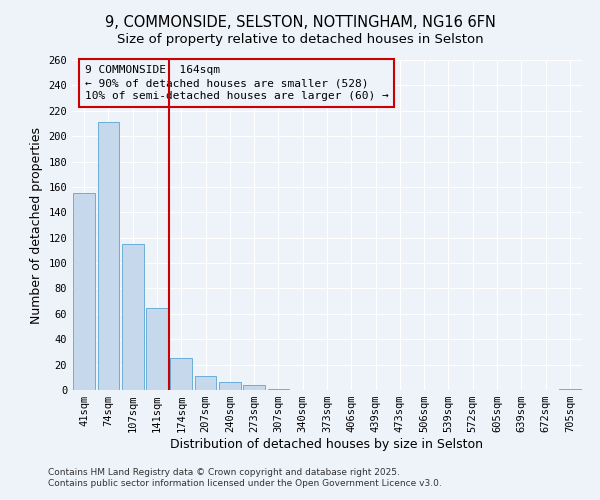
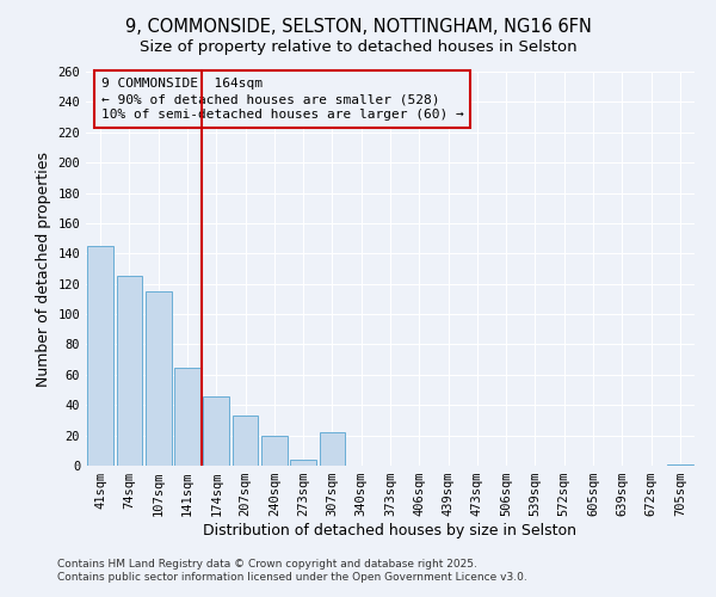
41sqm: 155 -> 145
74sqm: 211 -> 125
174sqm: 25 -> 46
207sqm: 11 -> 33
240sqm: 6 -> 20
307sqm: 1 -> 22
